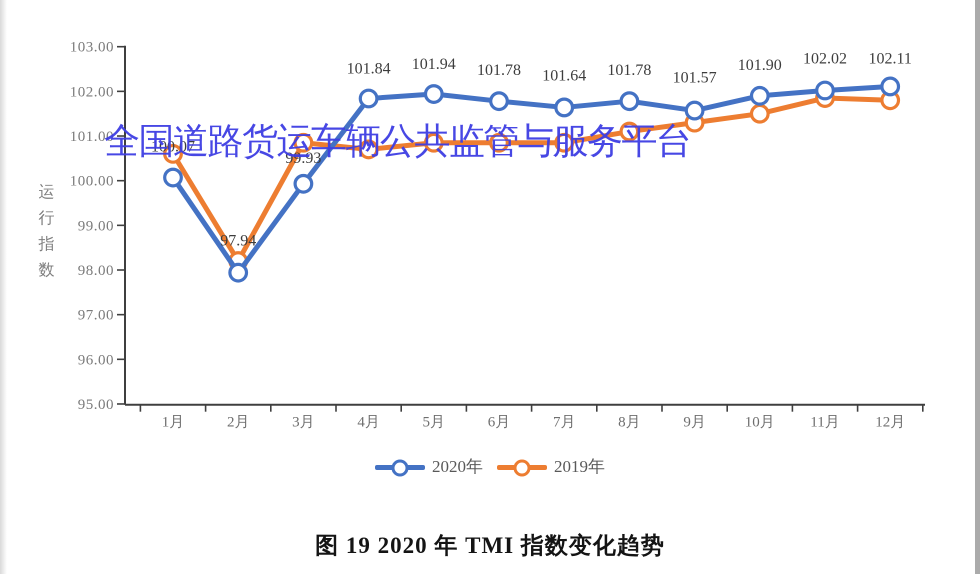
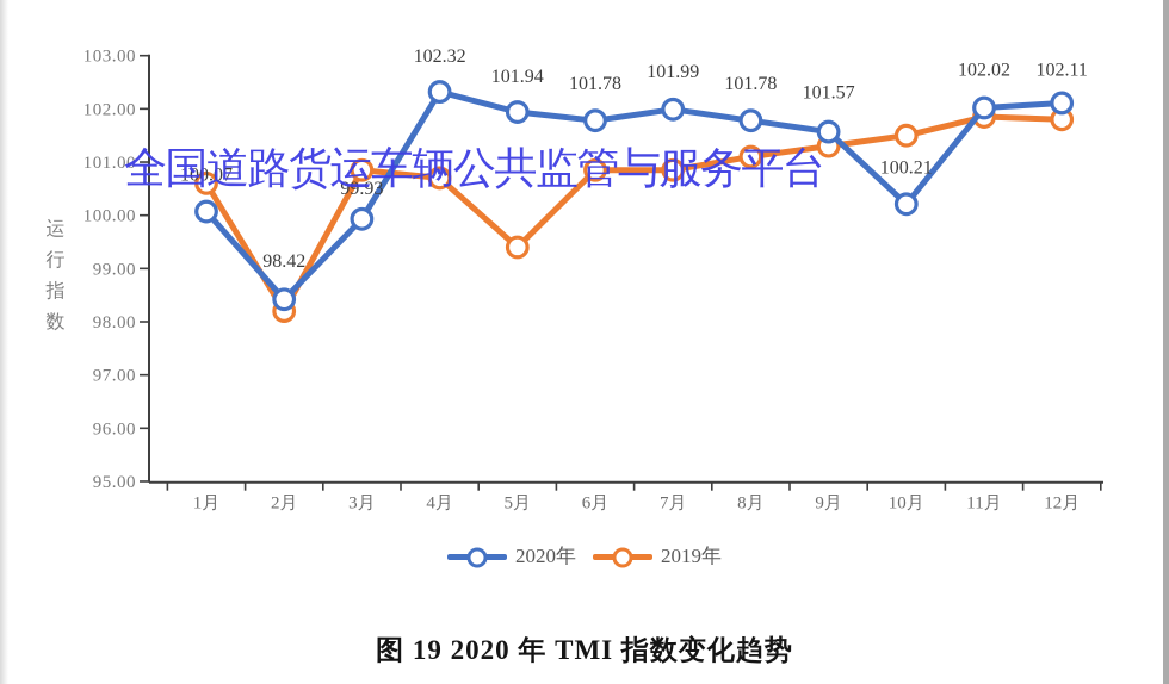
2020年/2月: 97.94 -> 98.42
2020年/4月: 101.84 -> 102.32
2019年/5月: 100.8 -> 99.4
2020年/7月: 101.64 -> 101.99
2020年/10月: 101.90 -> 100.21
